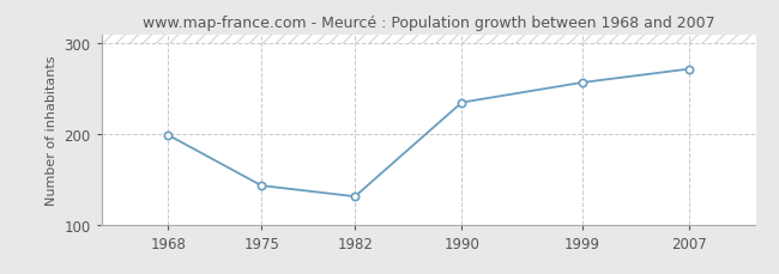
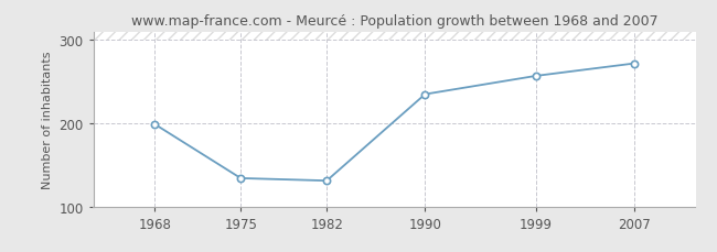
1975: 143 -> 134
